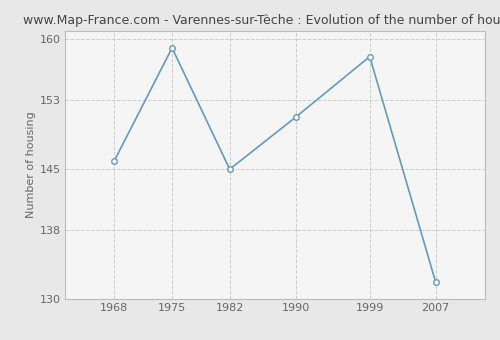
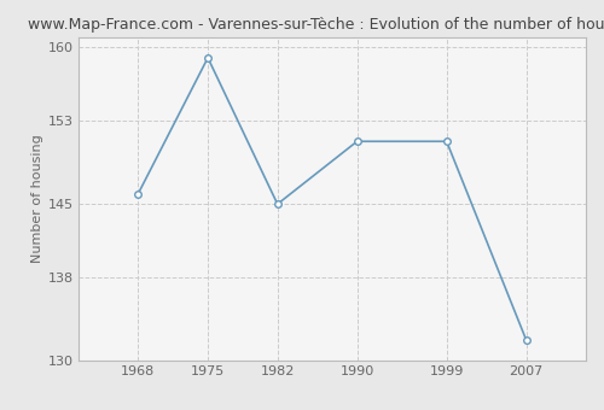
1999: 158 -> 151
